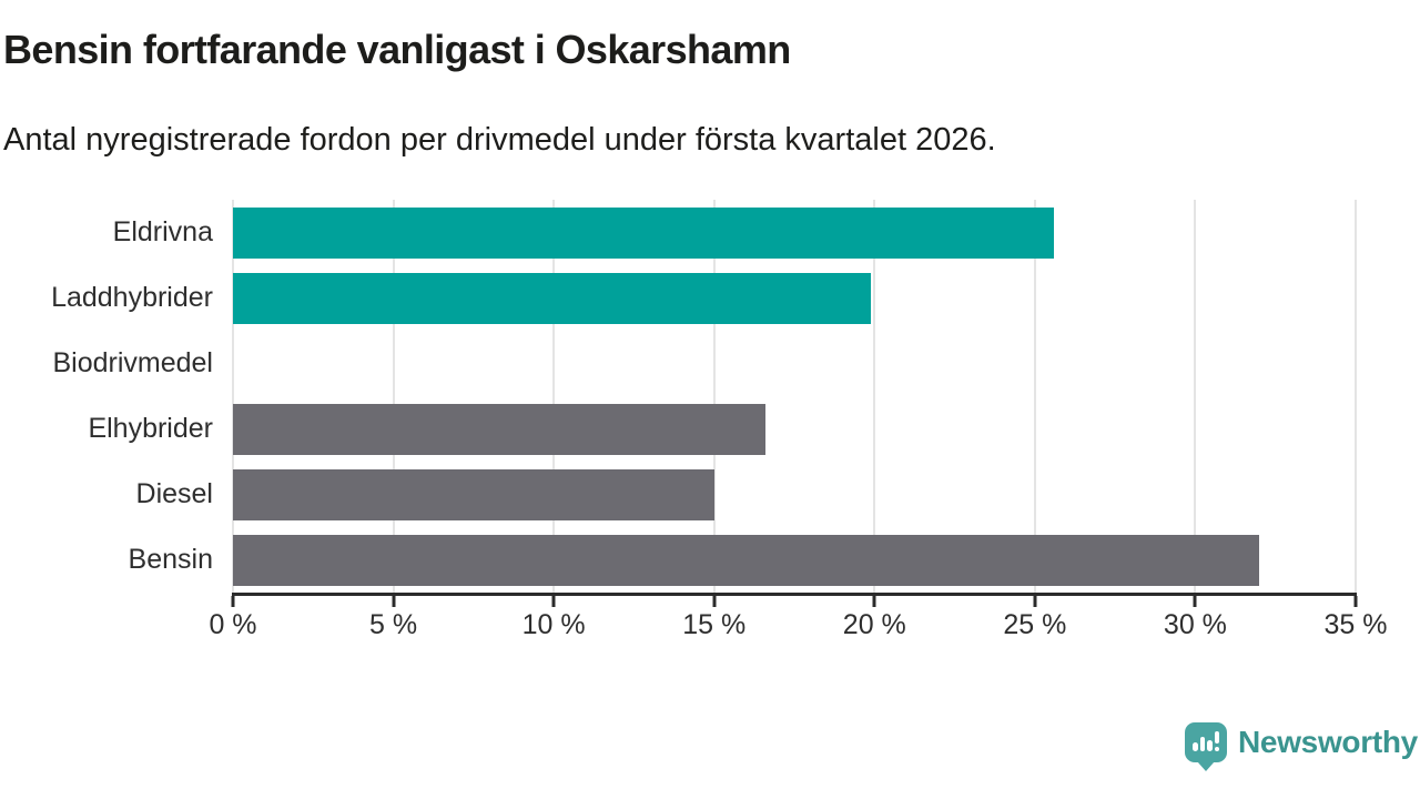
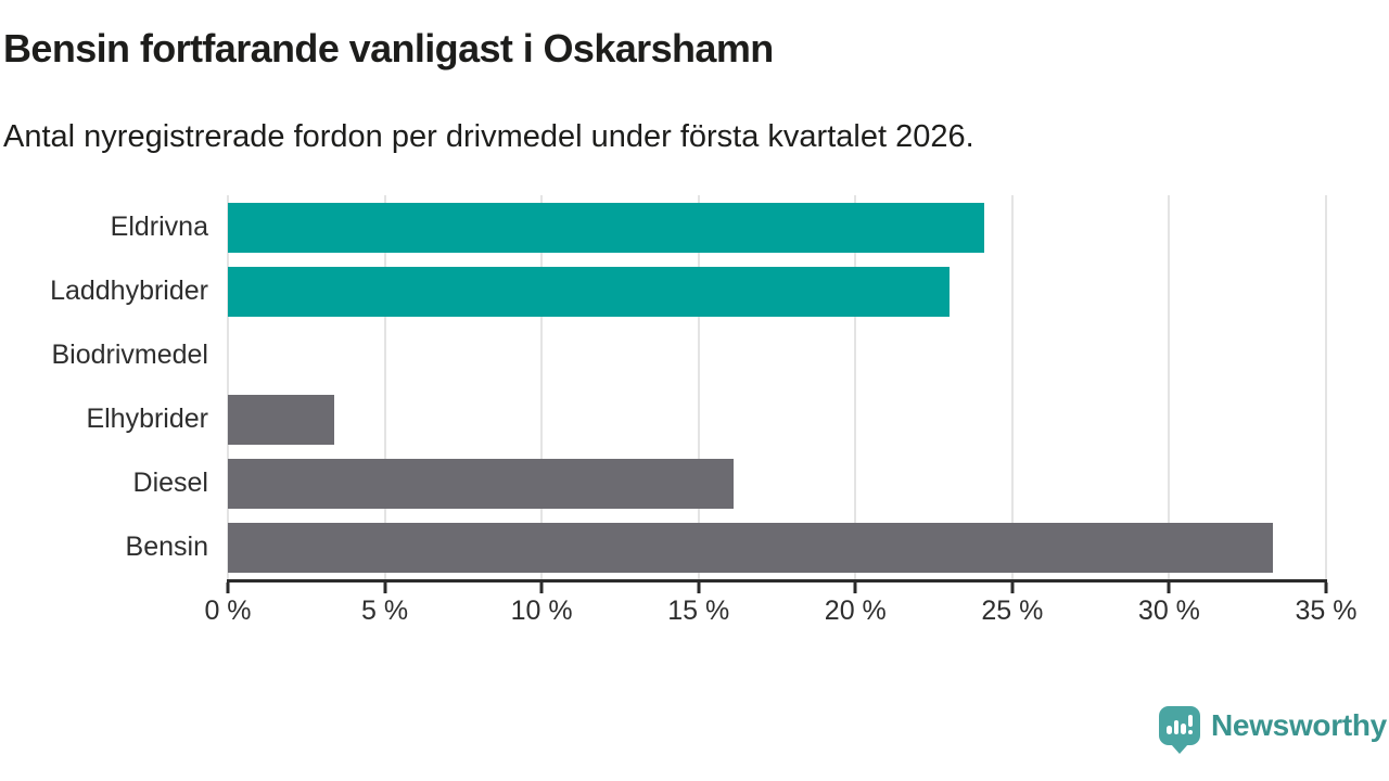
Eldrivna: 25.6% -> 24.1%
Laddhybrider: 19.9% -> 23.0%
Elhybrider: 16.6% -> 3.4%
Diesel: 15.0% -> 16.1%
Bensin: 32.0% -> 33.3%
